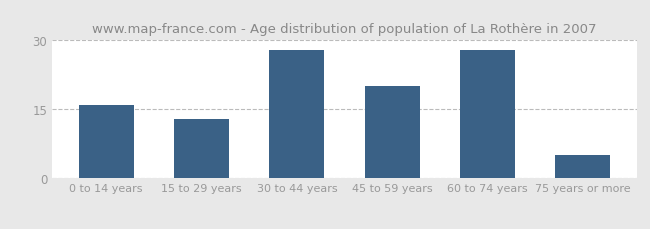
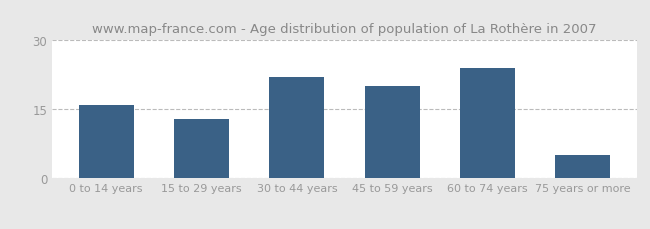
30 to 44 years: 28 -> 22
60 to 74 years: 28 -> 24
